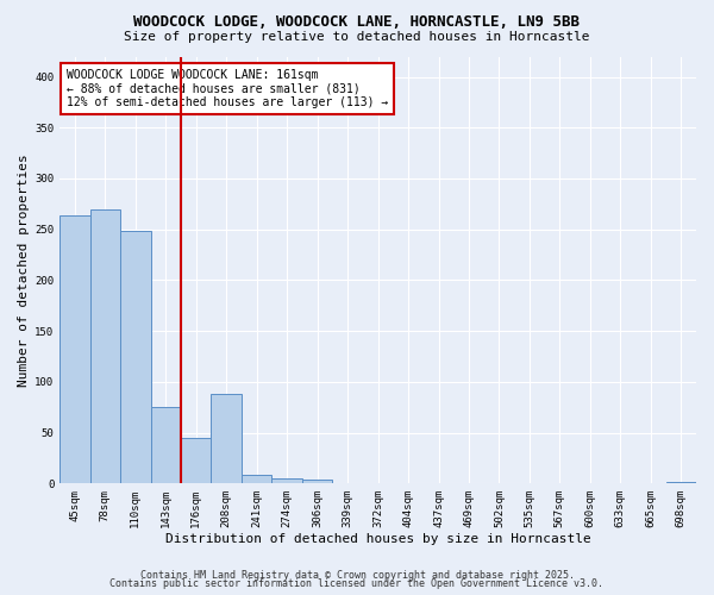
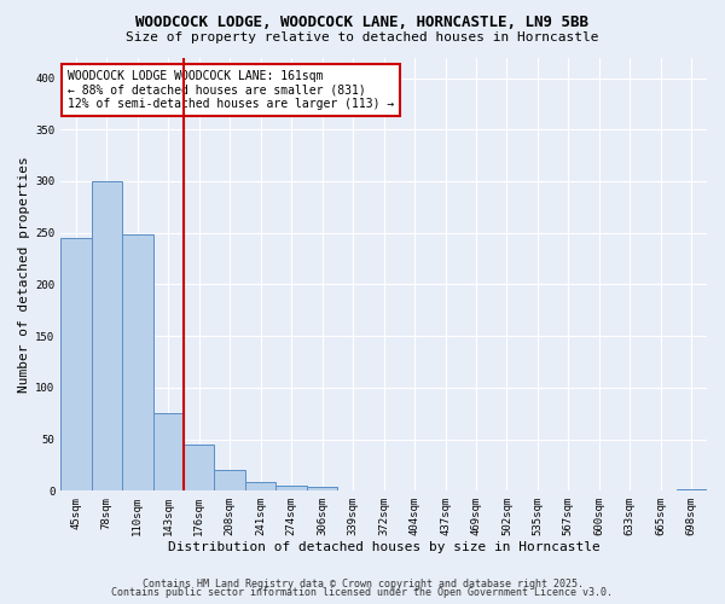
45sqm: 264 -> 245
78sqm: 270 -> 300
208sqm: 88 -> 20
